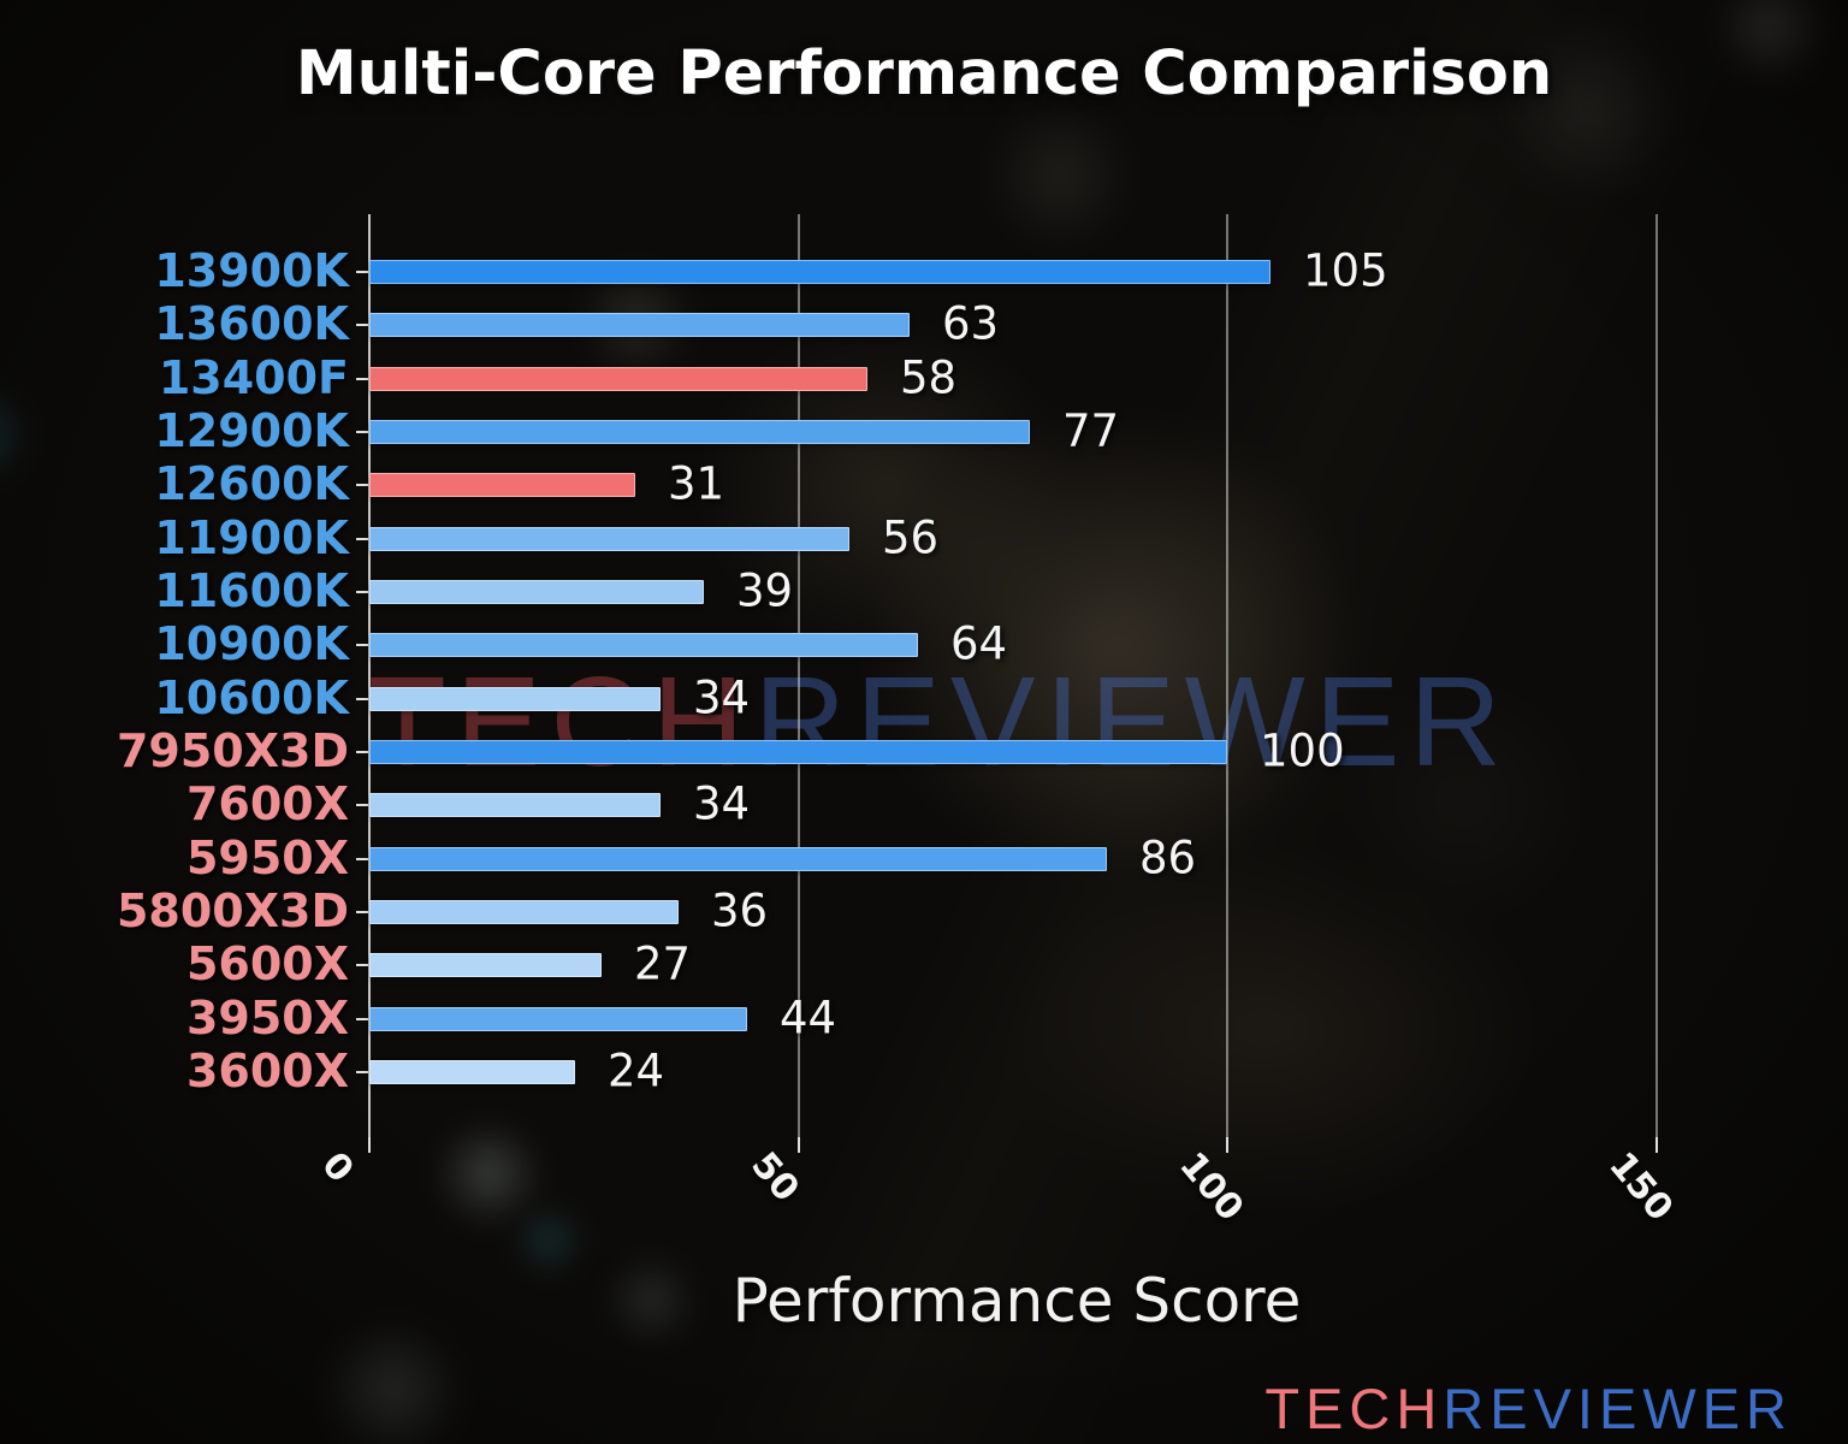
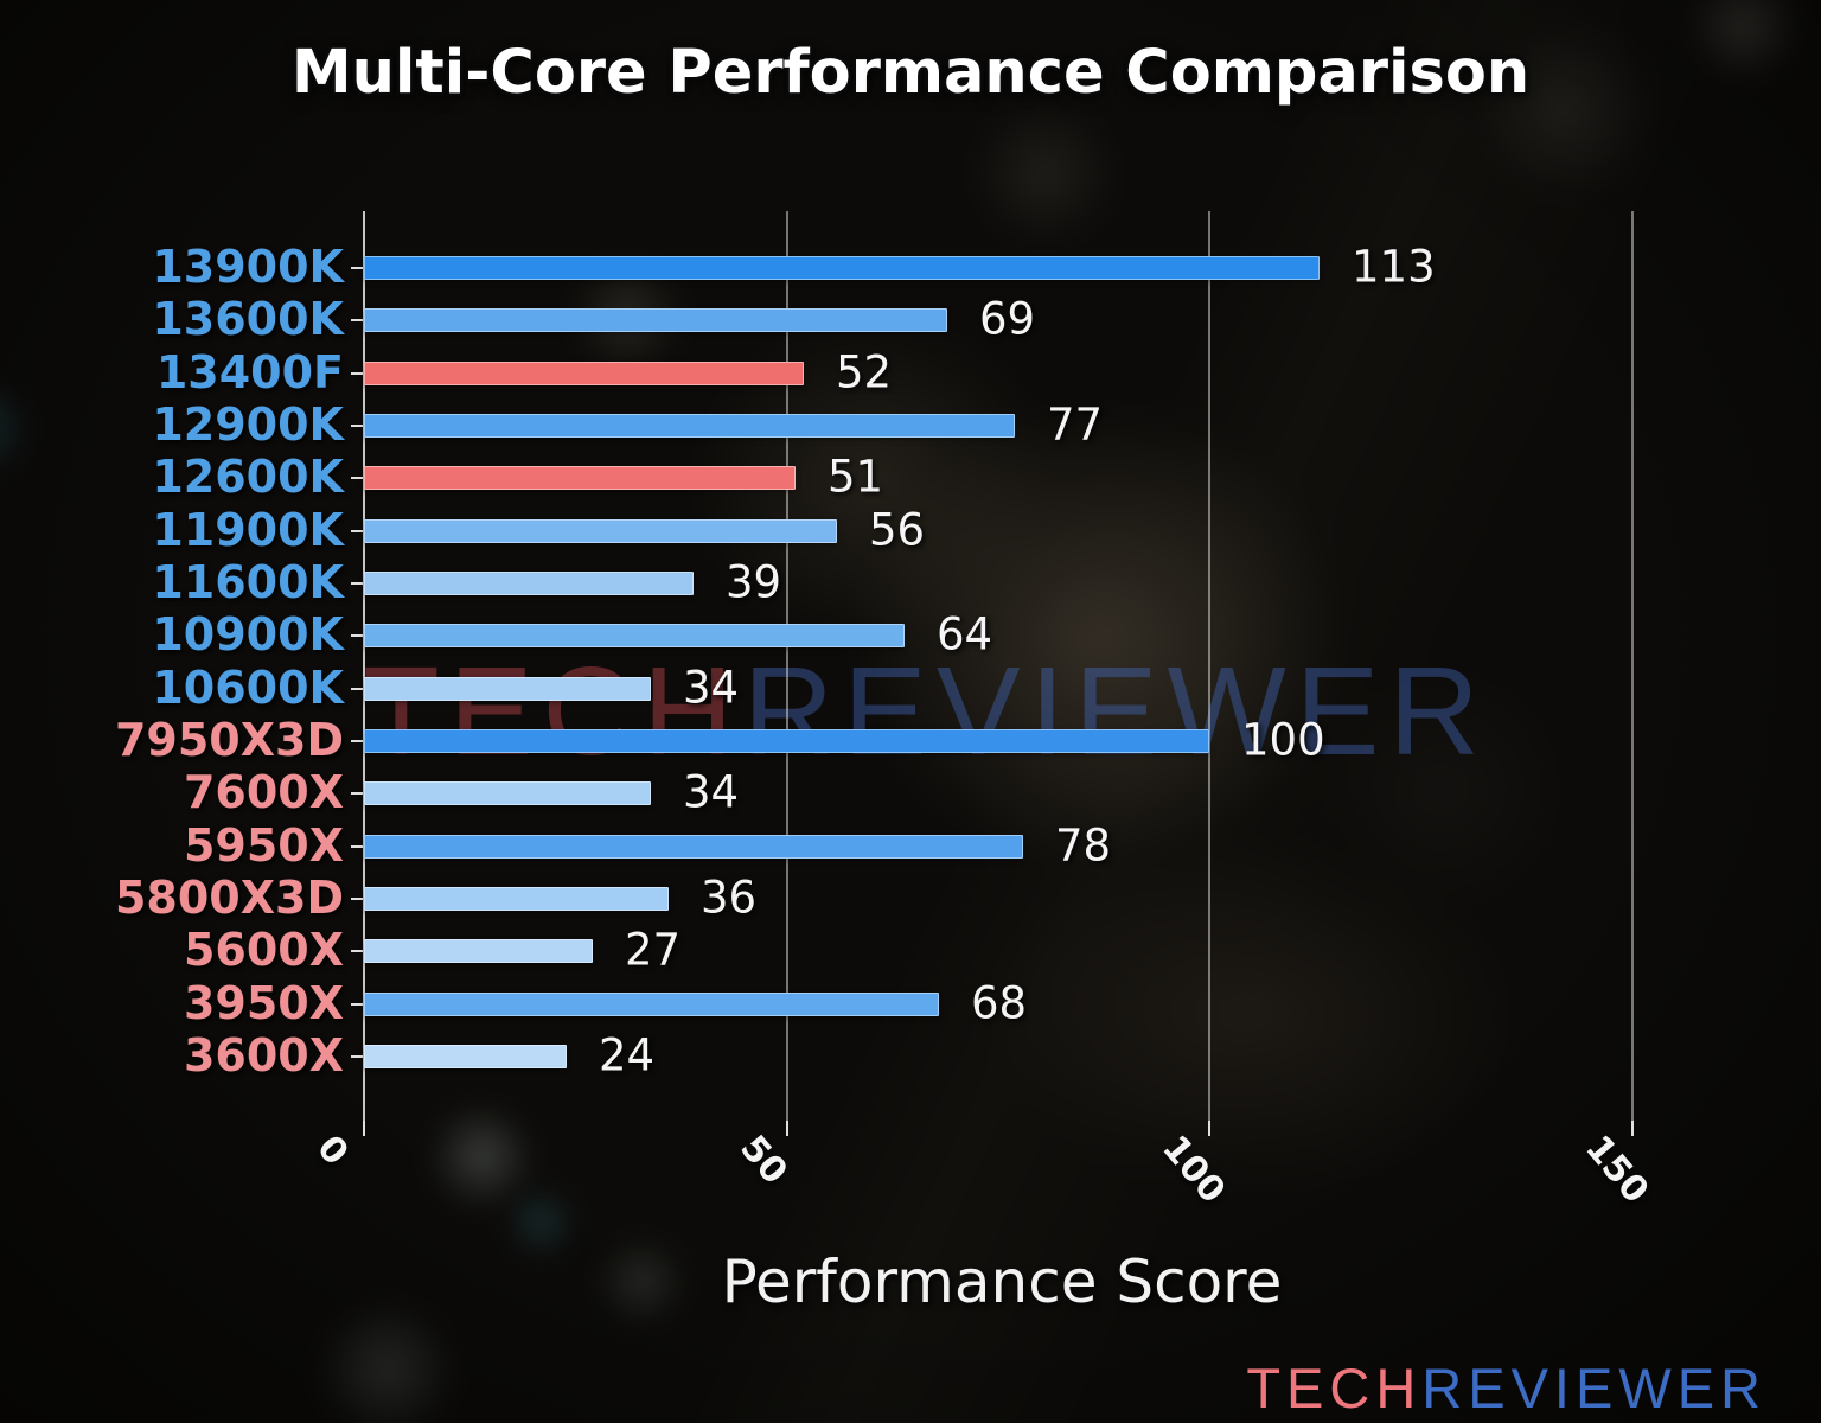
13900K: 105 -> 113
13600K: 63 -> 69
13400F: 58 -> 52
12600K: 31 -> 51
5950X: 86 -> 78
3950X: 44 -> 68
